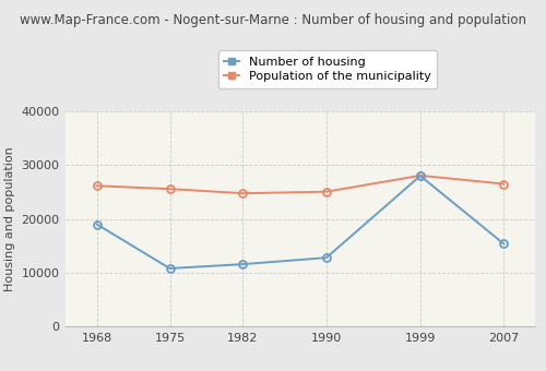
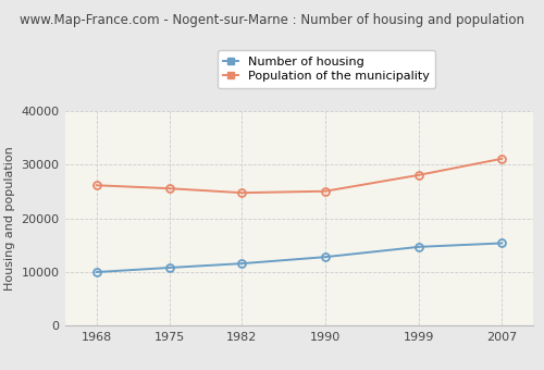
Number of housing/1968: 19000 -> 10000
Number of housing/1999: 28000 -> 14700
Population of the municipality/2007: 26500 -> 31100
